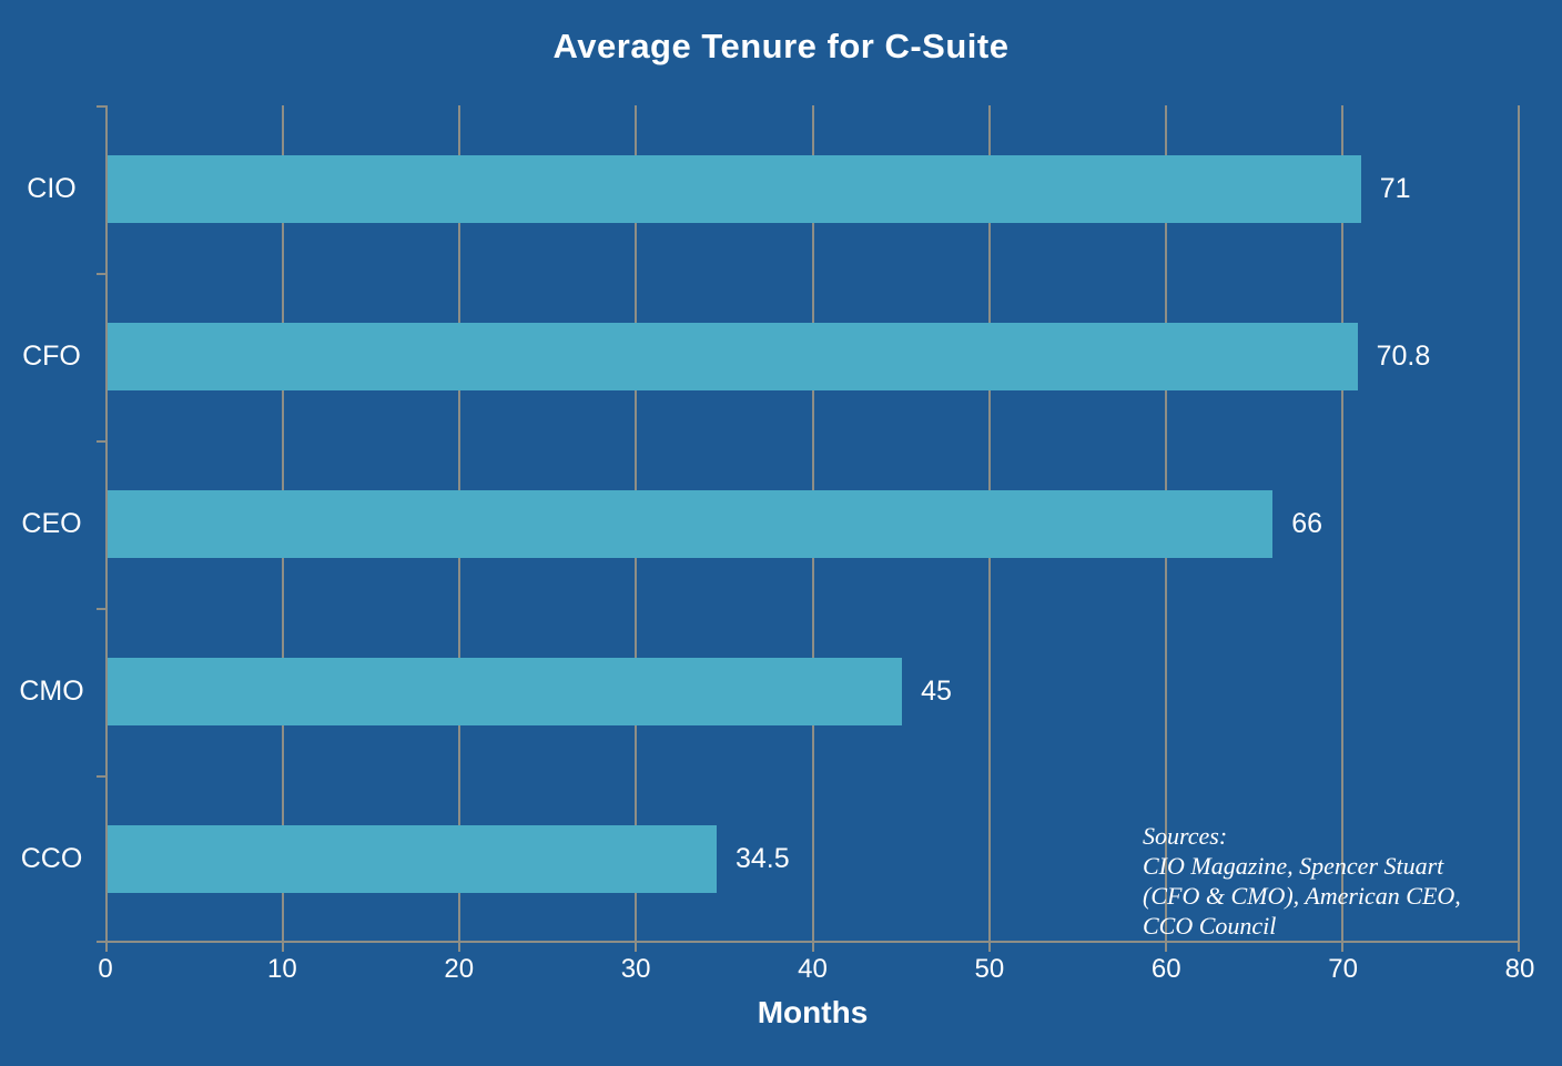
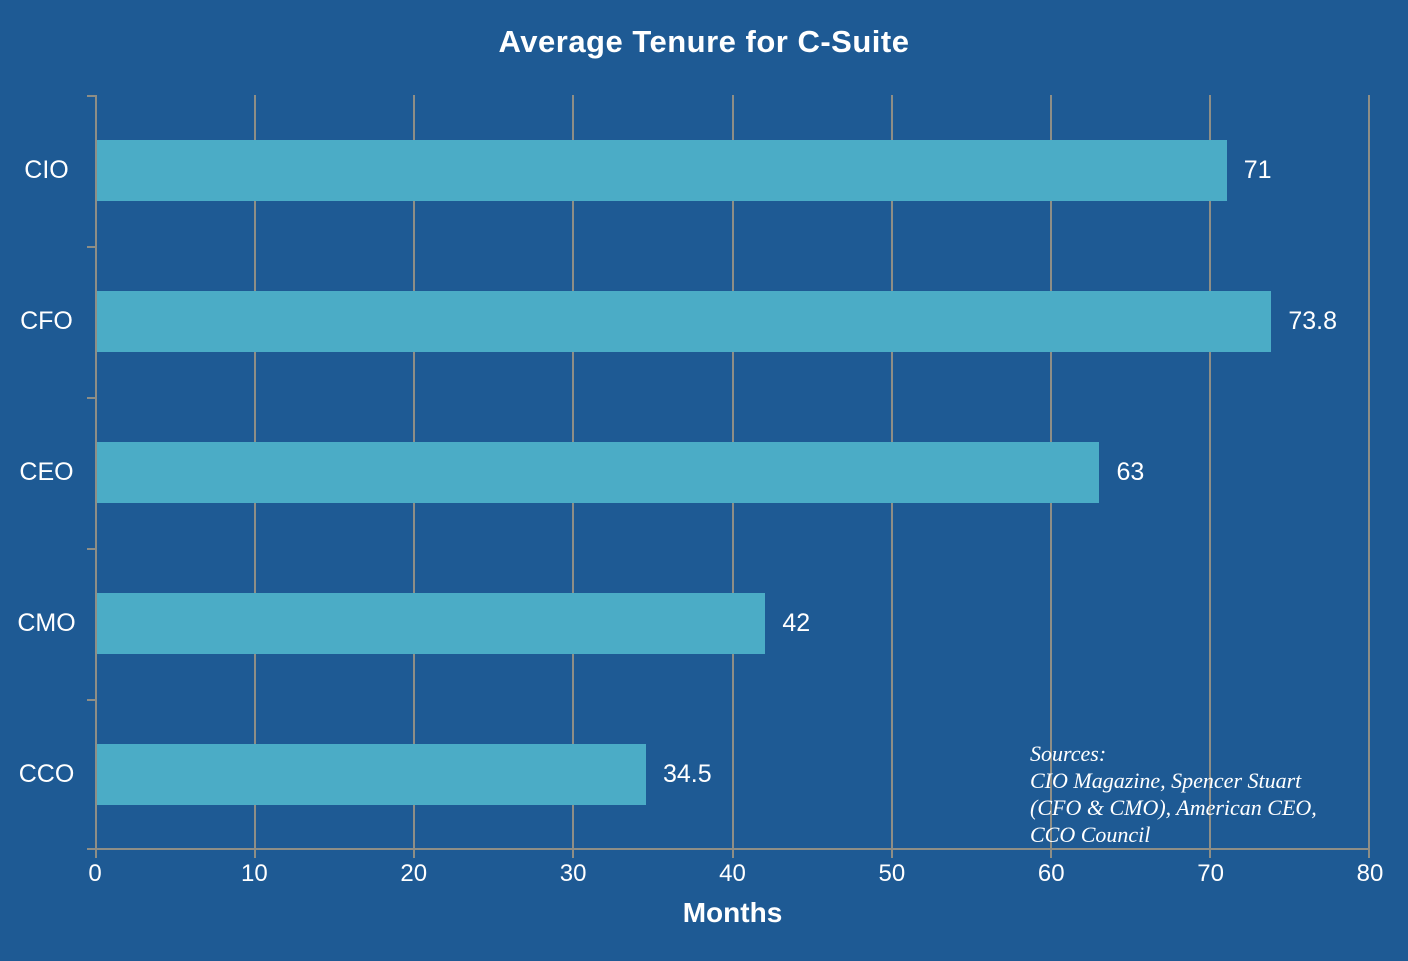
CFO: 70.8 -> 73.8
CEO: 66 -> 63
CMO: 45 -> 42
